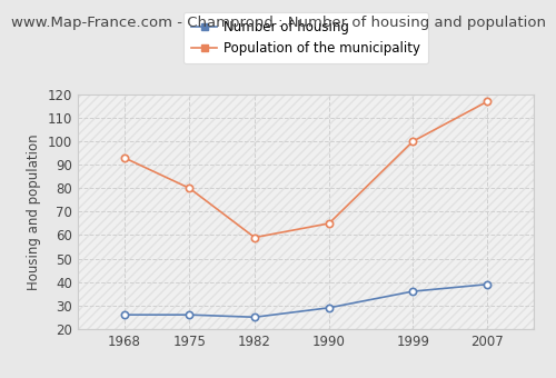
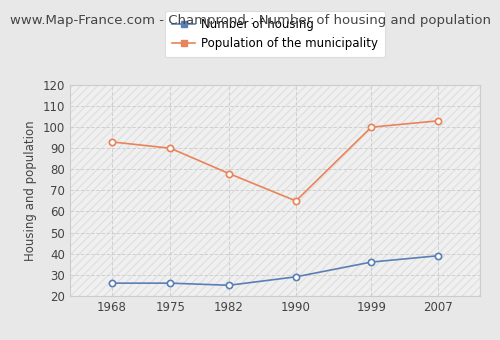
Population of the municipality/1975: 80 -> 90
Population of the municipality/1982: 59 -> 78
Population of the municipality/2007: 117 -> 103
